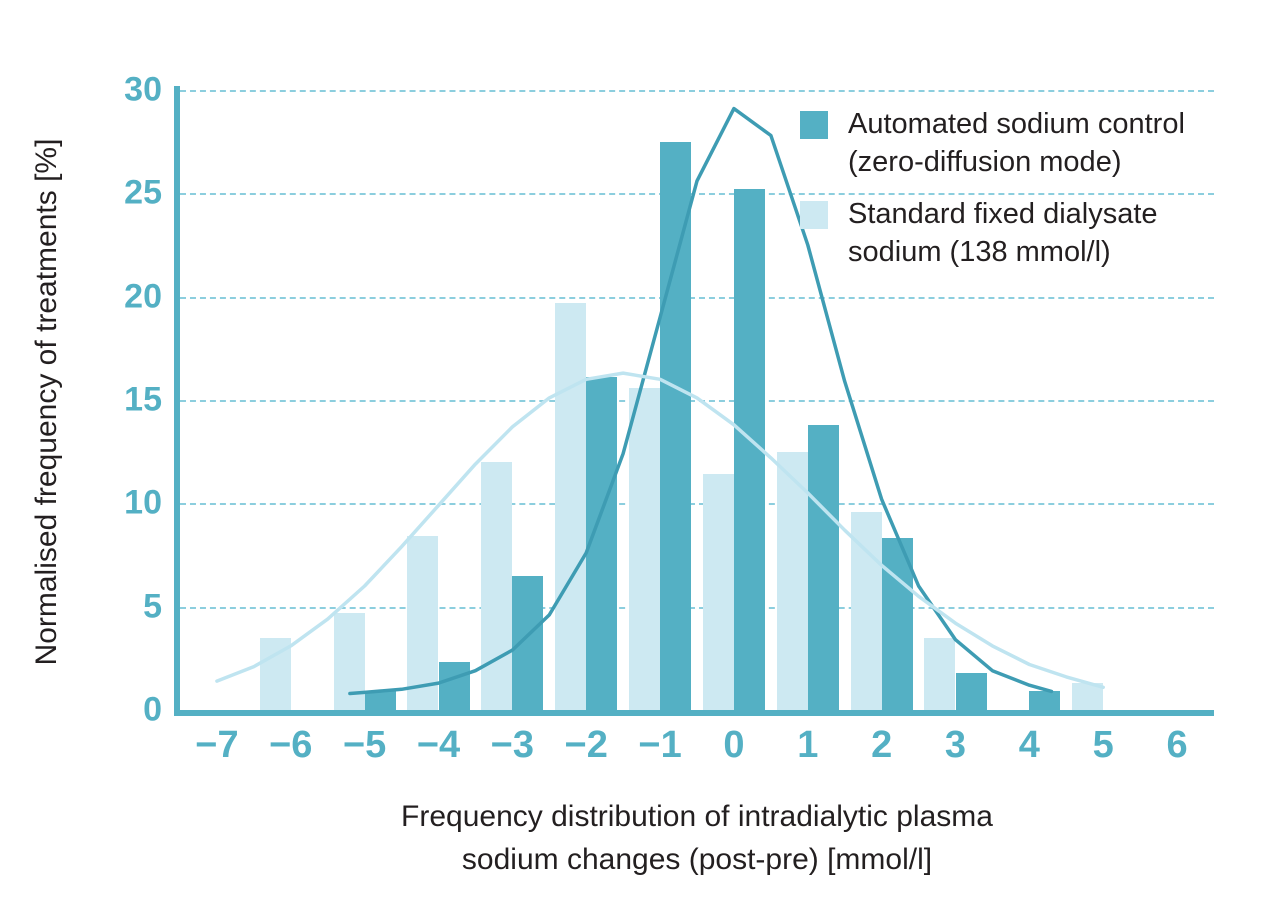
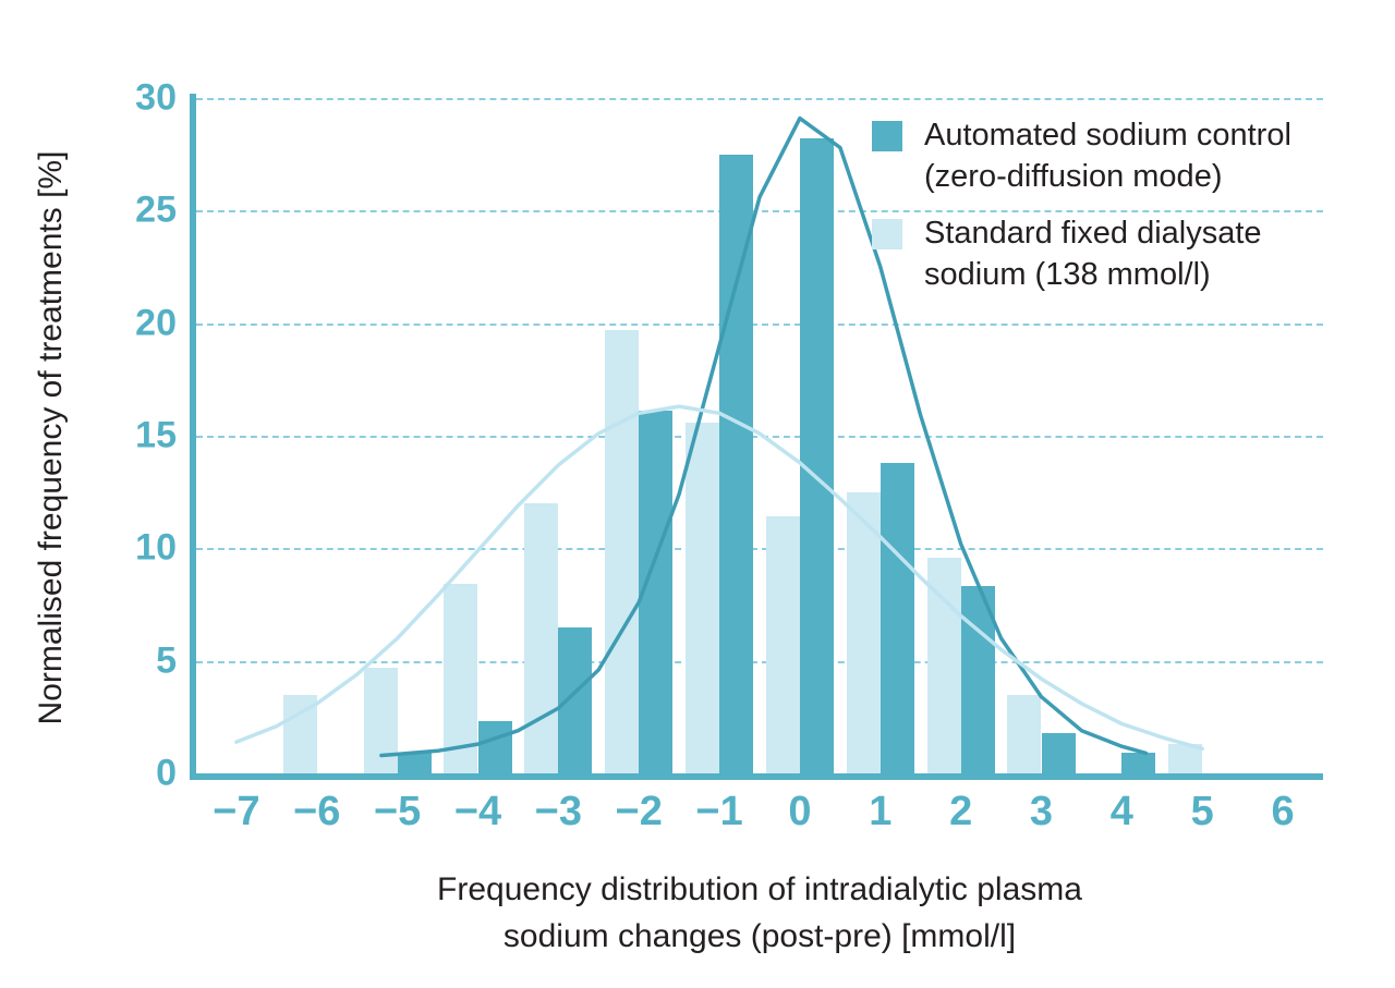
Automated sodium control (zero-diffusion mode)/0: 25.2 -> 28.2
